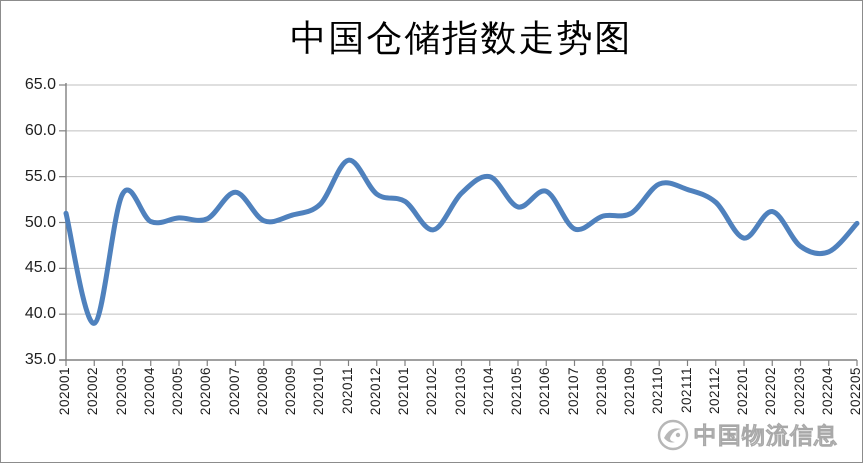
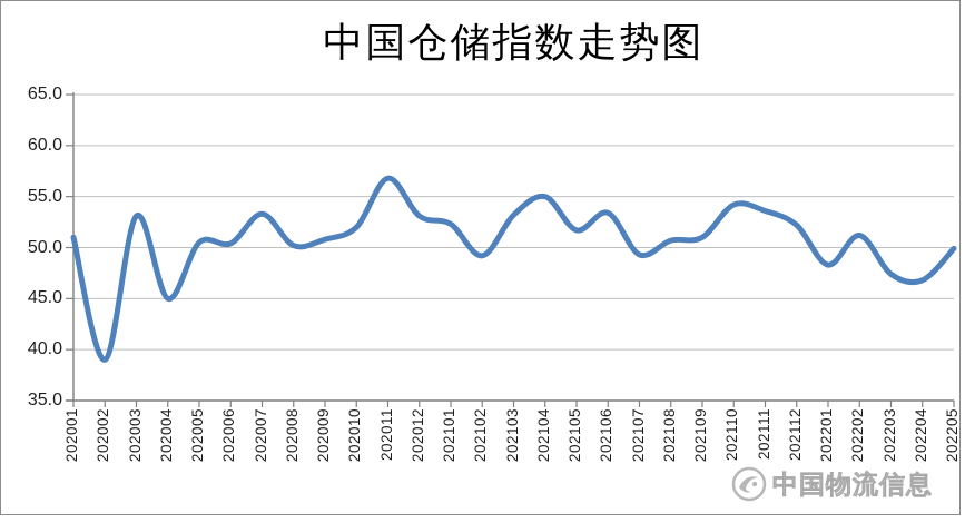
202004: 50 -> 45
